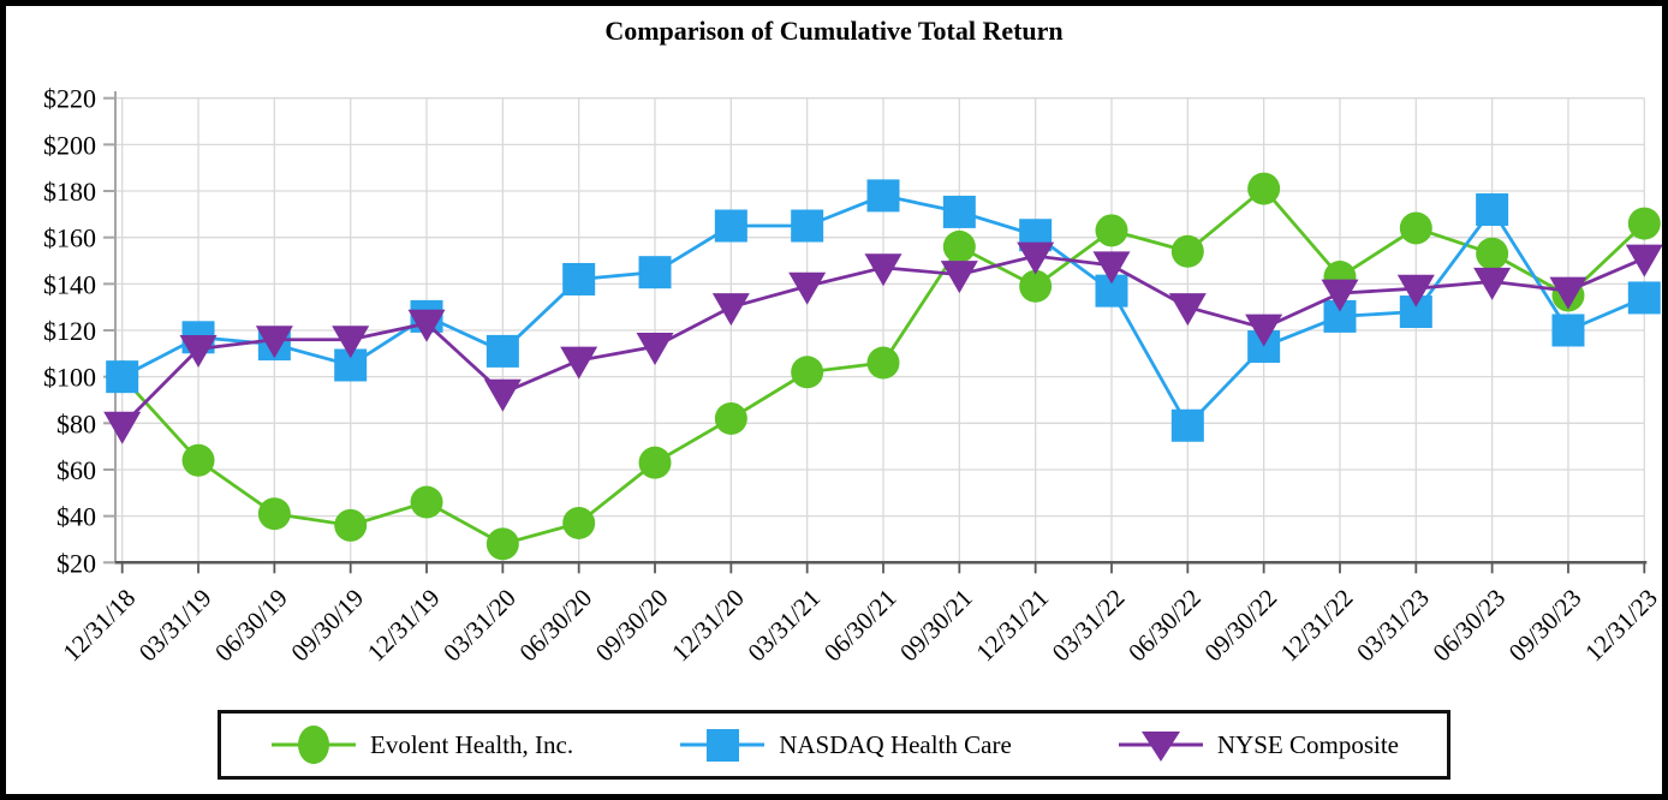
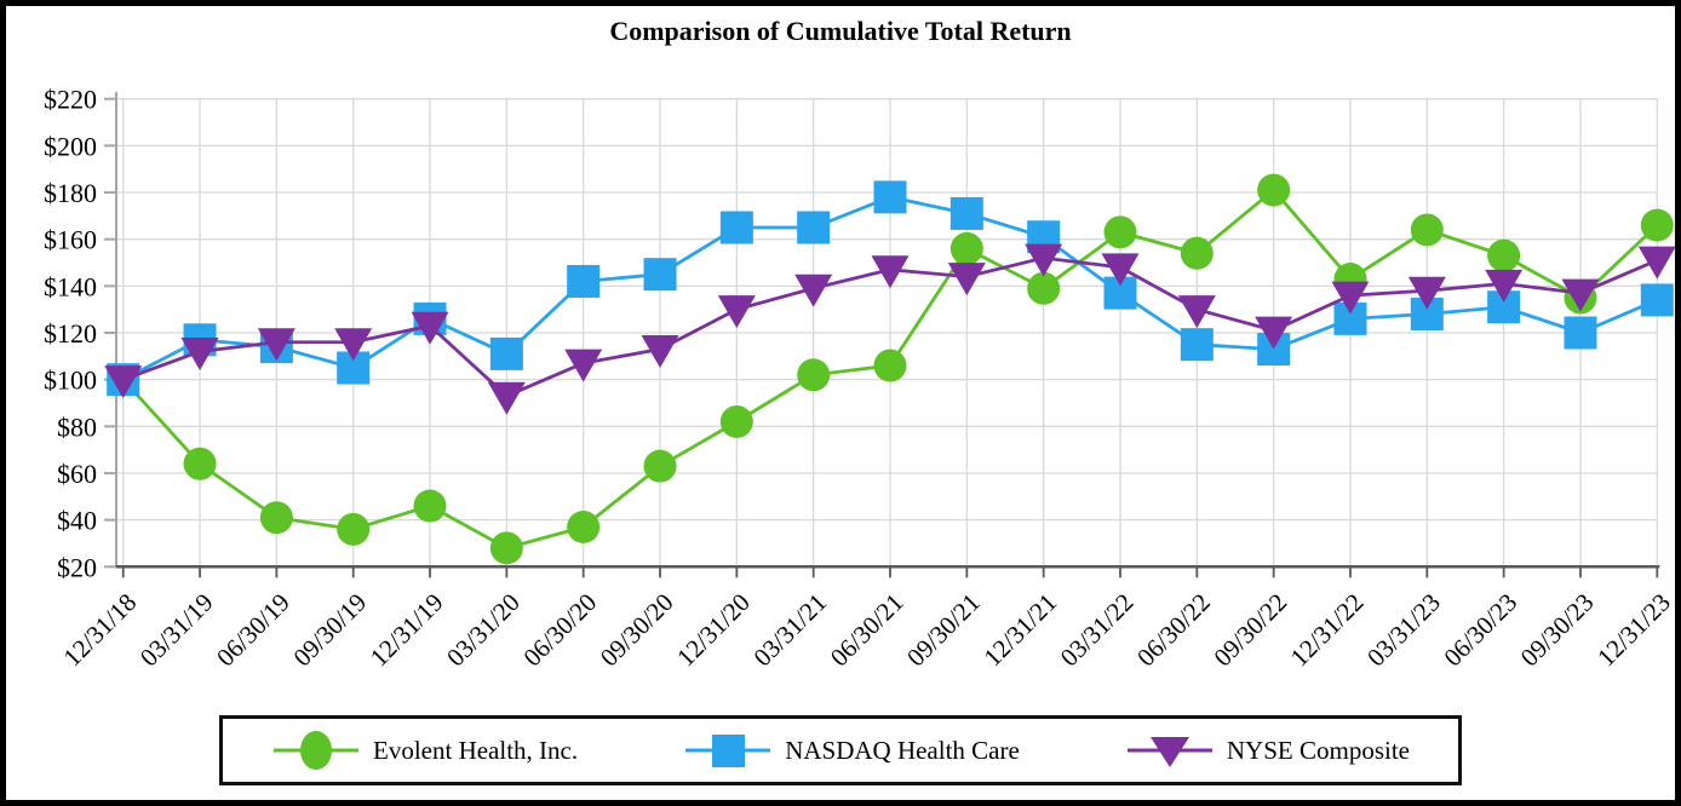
NYSE Composite/12/31/18: $79 -> $100
NASDAQ Health Care/06/30/22: $79 -> $115
NASDAQ Health Care/06/30/23: $172 -> $131
